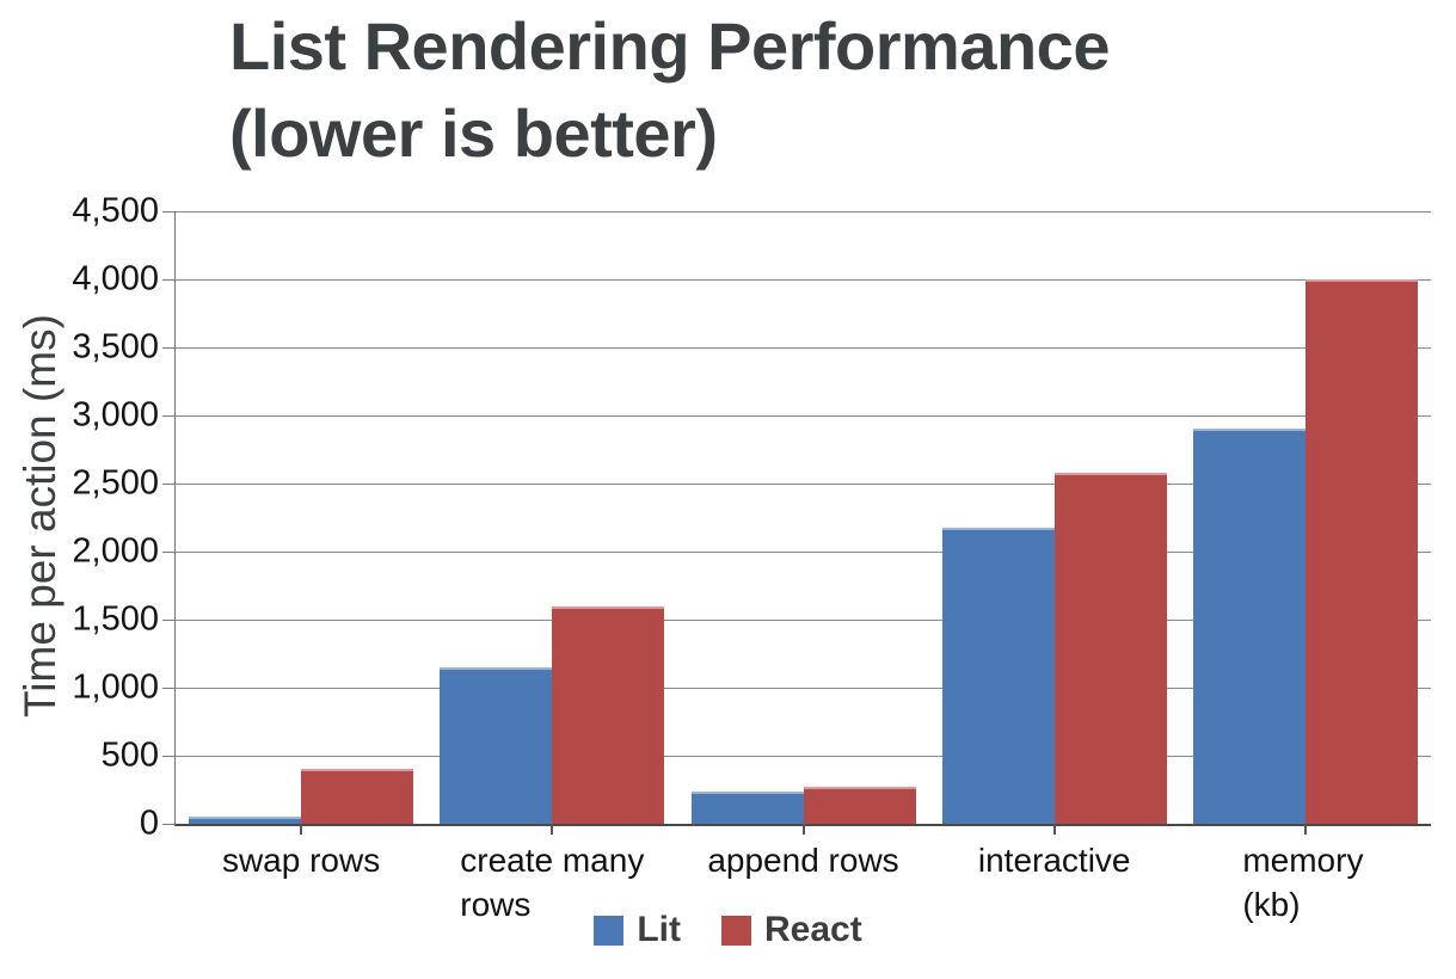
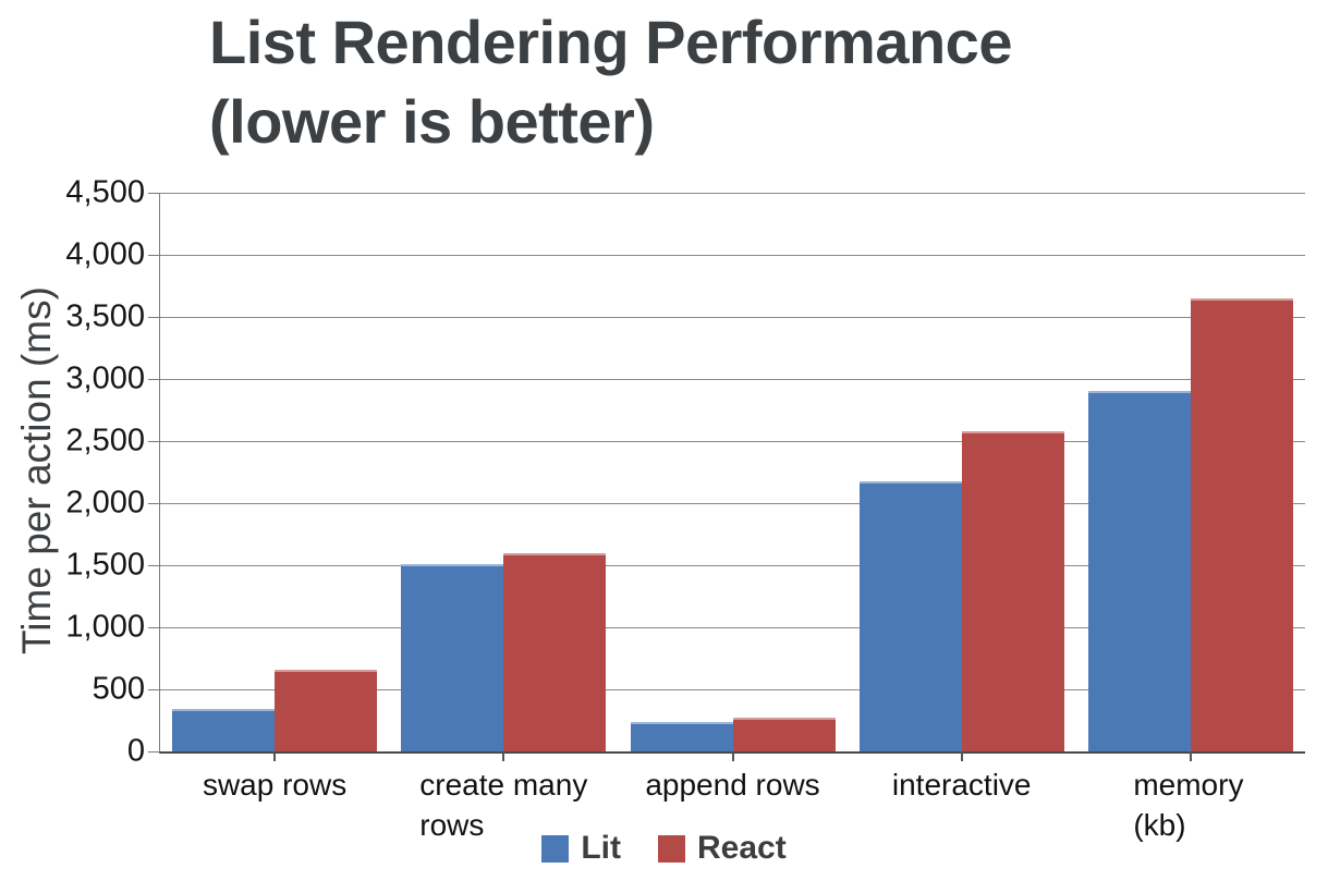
Lit/swap rows: 50 -> 340
React/swap rows: 400 -> 660
Lit/create many rows: 1150 -> 1510
React/memory (kb): 4000 -> 3650
